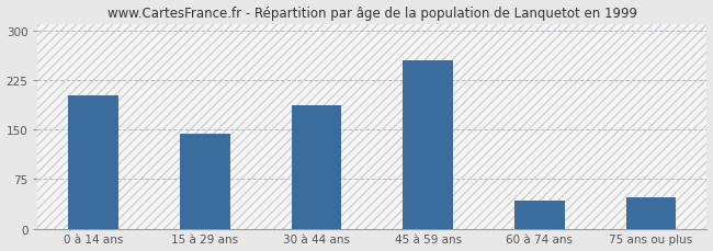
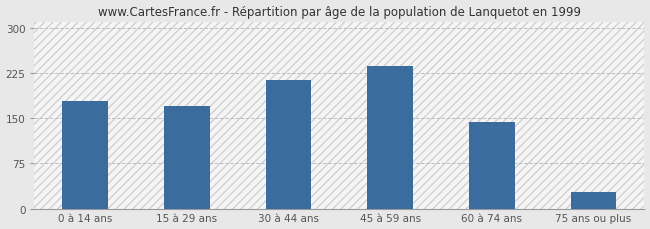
0 à 14 ans: 202 -> 178
15 à 29 ans: 144 -> 170
30 à 44 ans: 186 -> 213
45 à 59 ans: 254 -> 236
60 à 74 ans: 42 -> 143
75 ans ou plus: 48 -> 28
